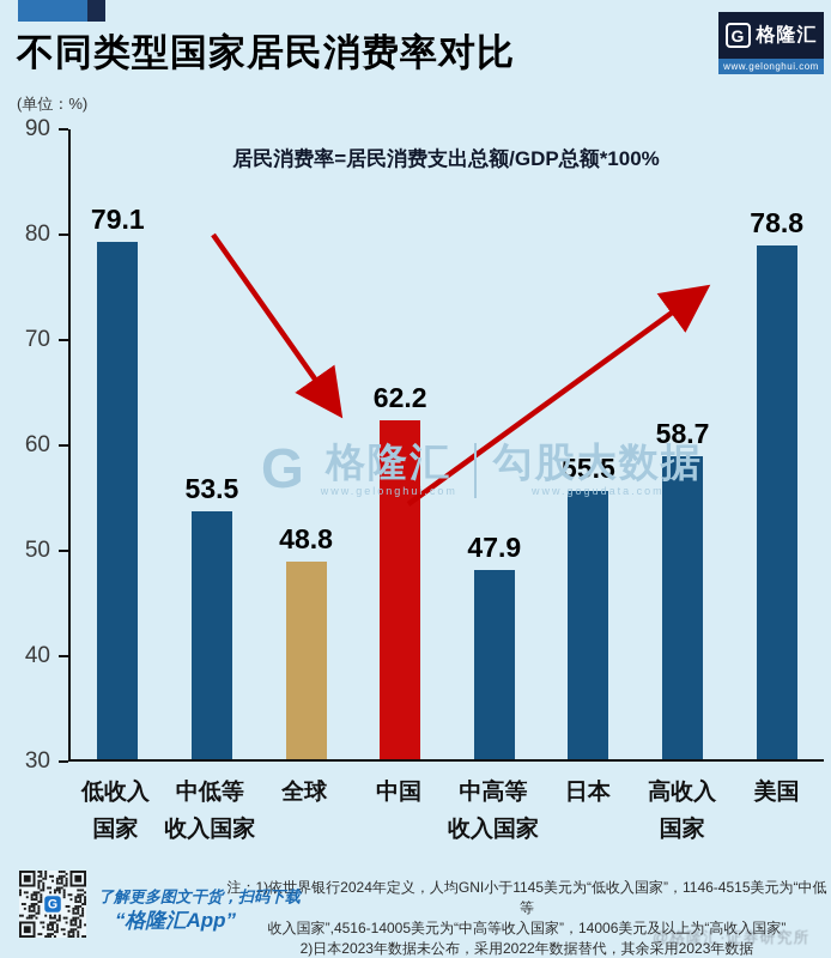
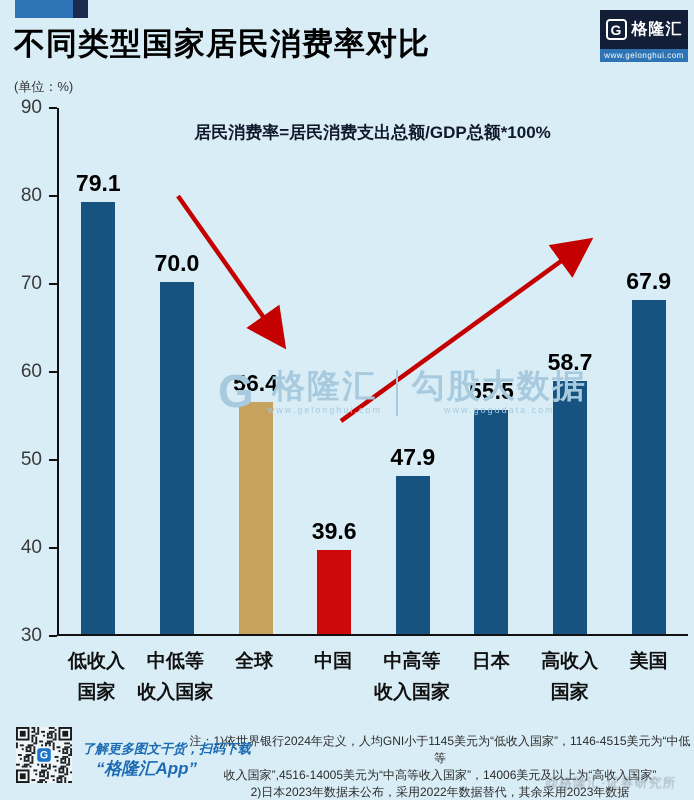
中低等 收入国家: 53.5 -> 70.0
全球: 48.8 -> 56.4
中国: 62.2 -> 39.6
美国: 78.8 -> 67.9
